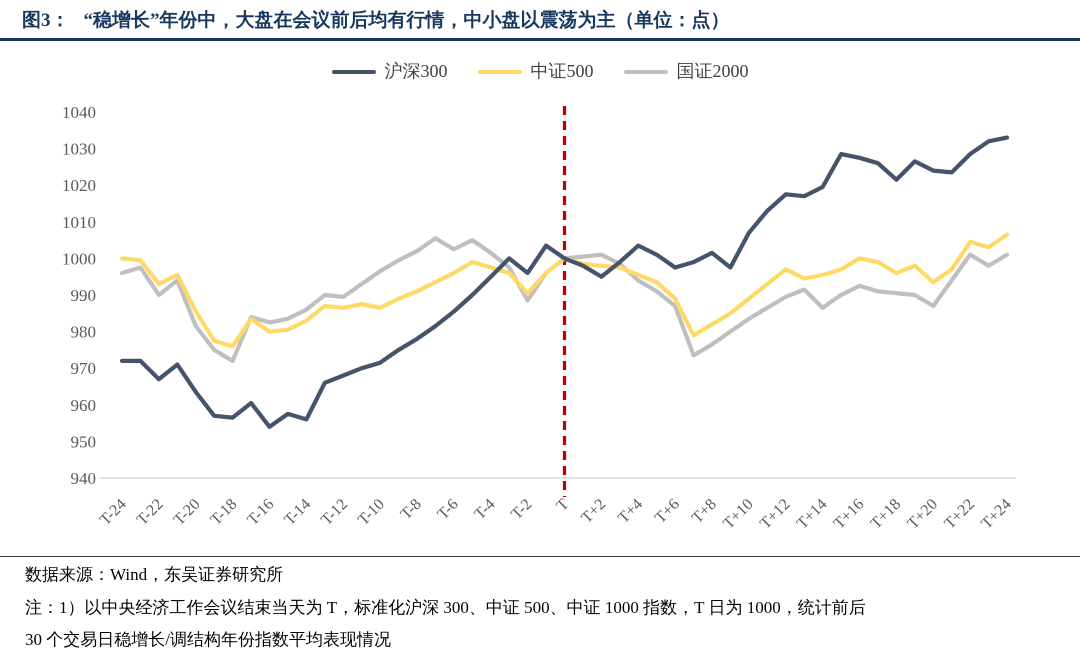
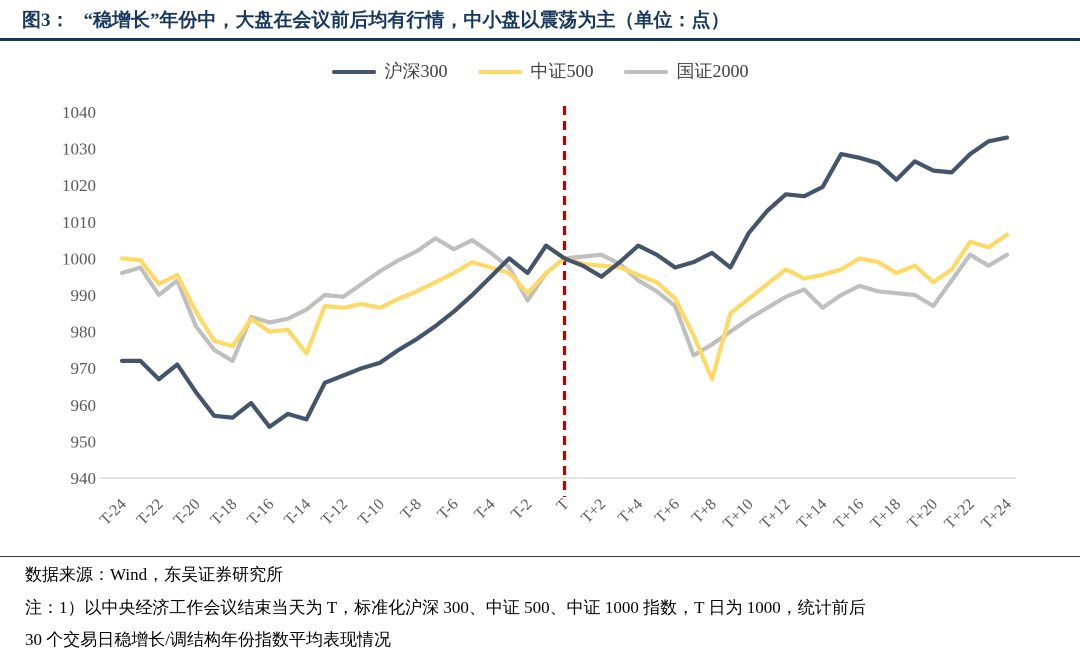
中证500/T-14: 983 -> 974
中证500/T+8: 982 -> 967
